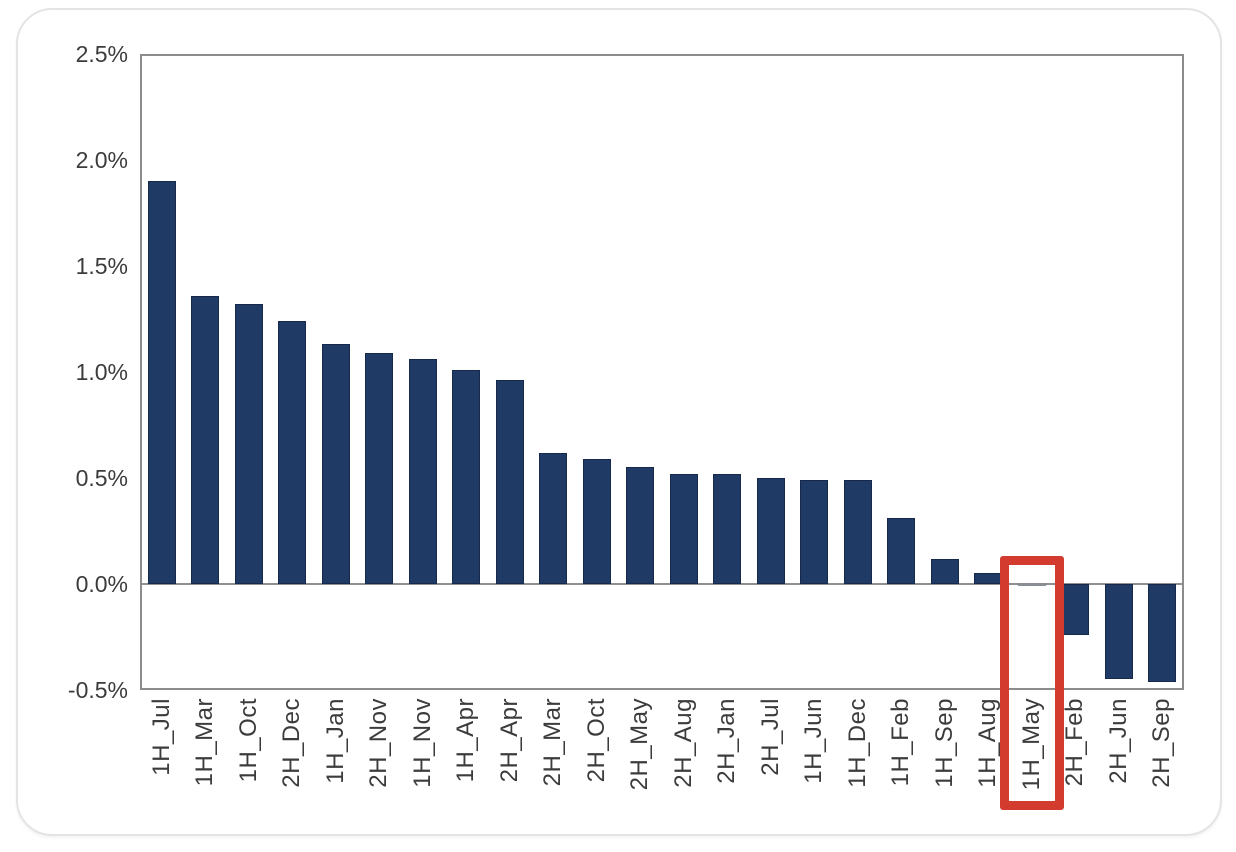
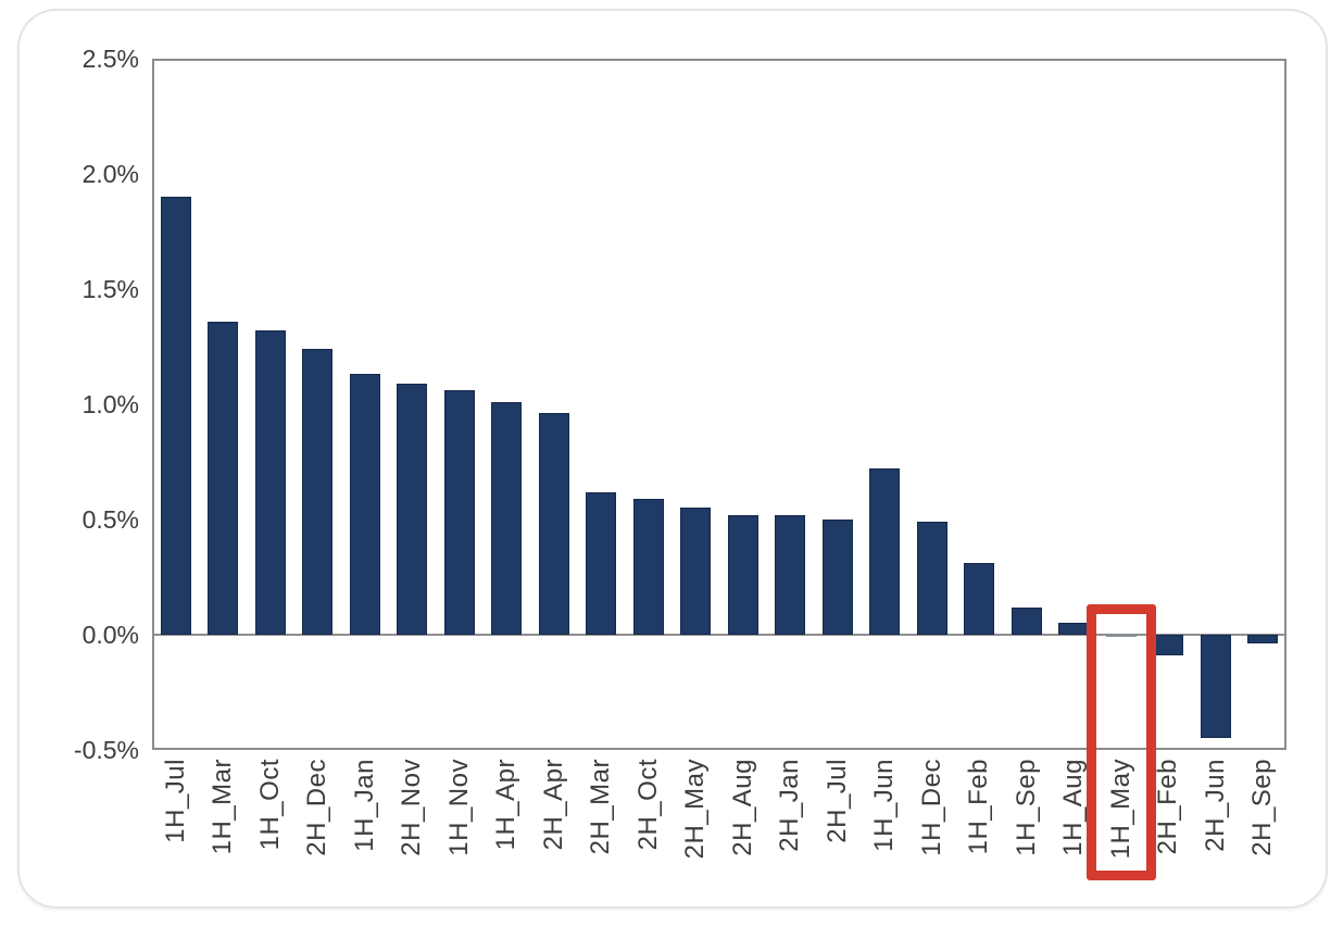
1H_Jun: 0.49% -> 0.72%
2H_Feb: -0.24% -> -0.09%
2H_Sep: -0.46% -> -0.04%
